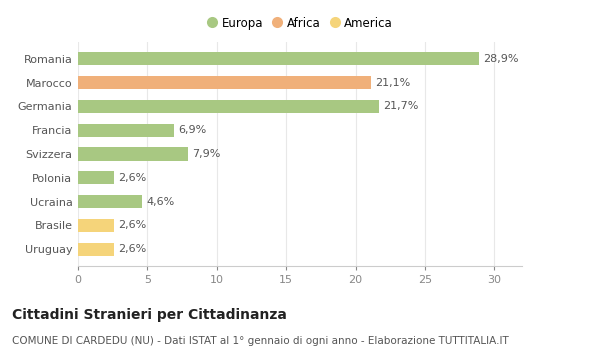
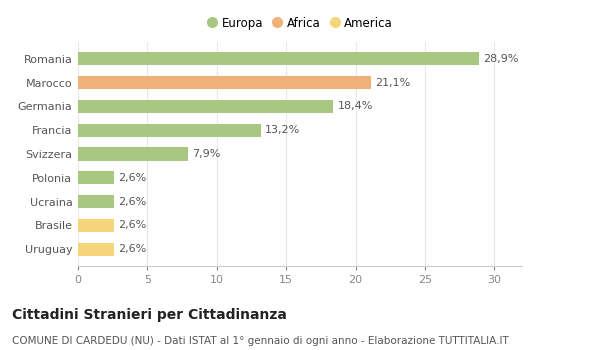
Germania: 21,7% -> 18,4%
Francia: 6,9% -> 13,2%
Ucraina: 4,6% -> 2,6%
